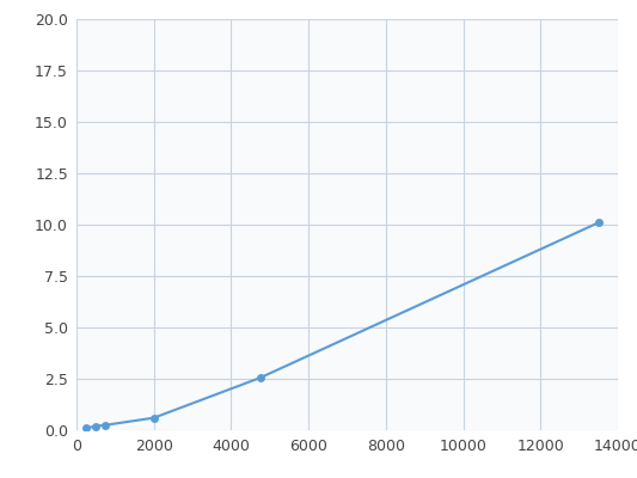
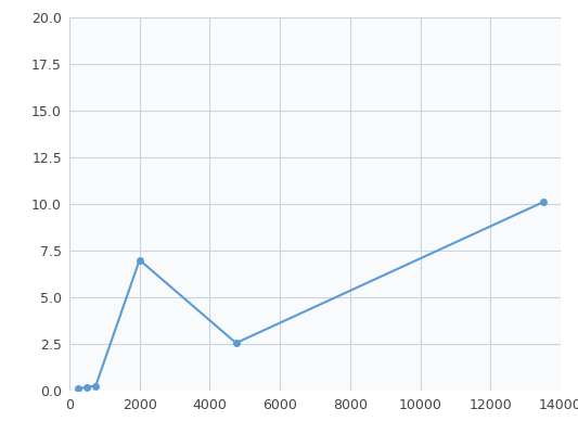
2000: 0.6 -> 7.0
